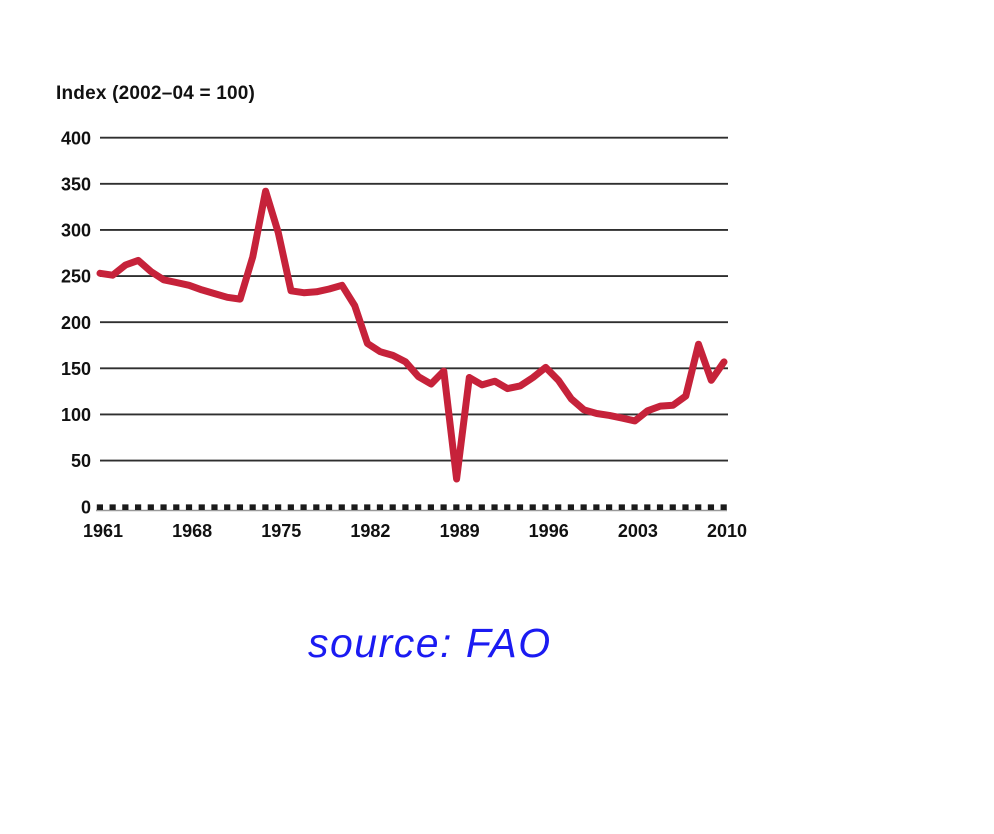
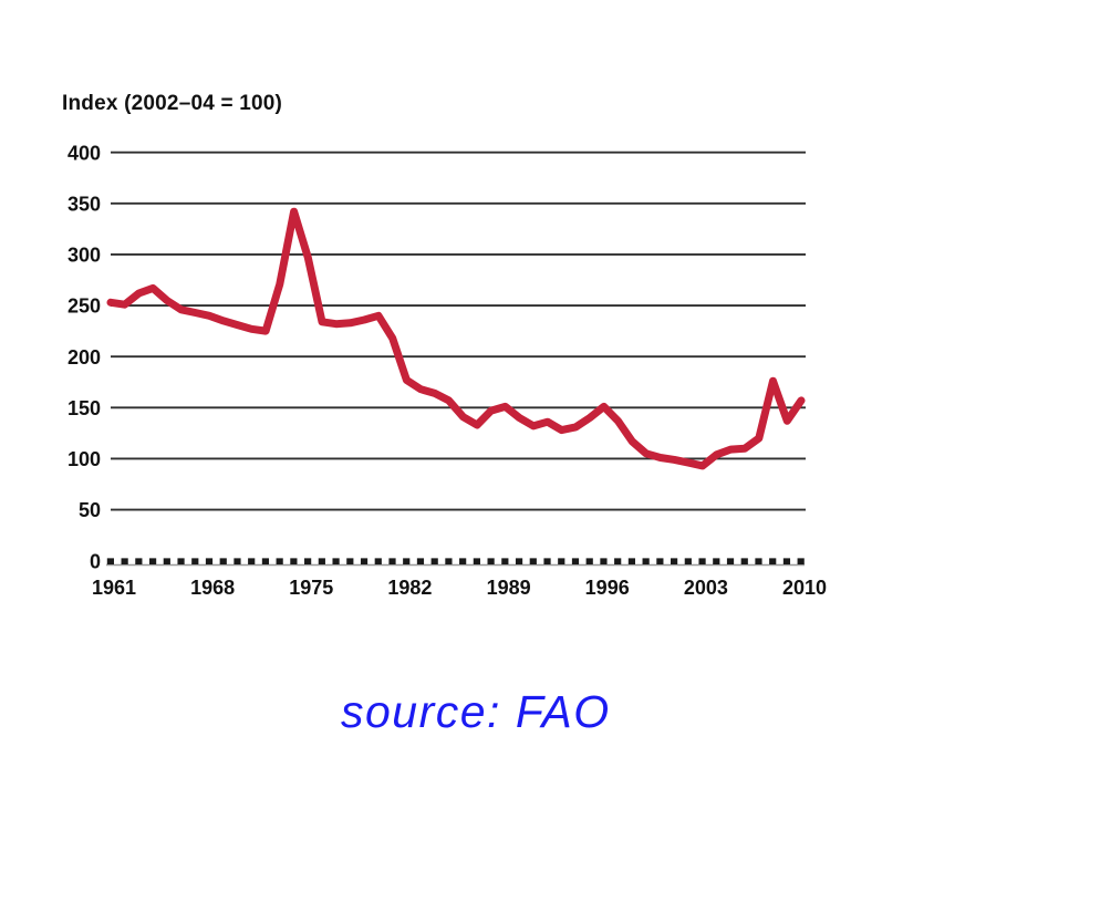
1989: 30 -> 150
